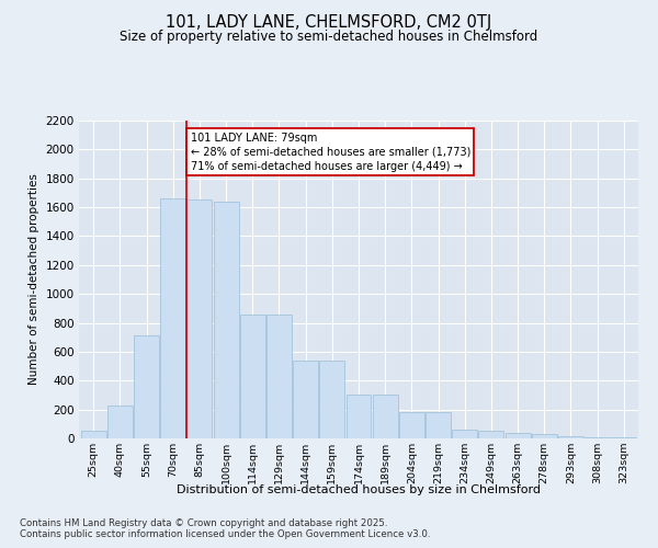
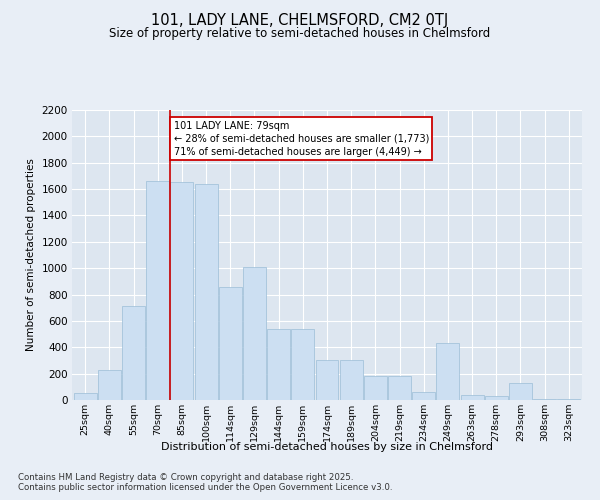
129sqm: 860 -> 1010
249sqm: 50 -> 430
293sqm: 20 -> 130
